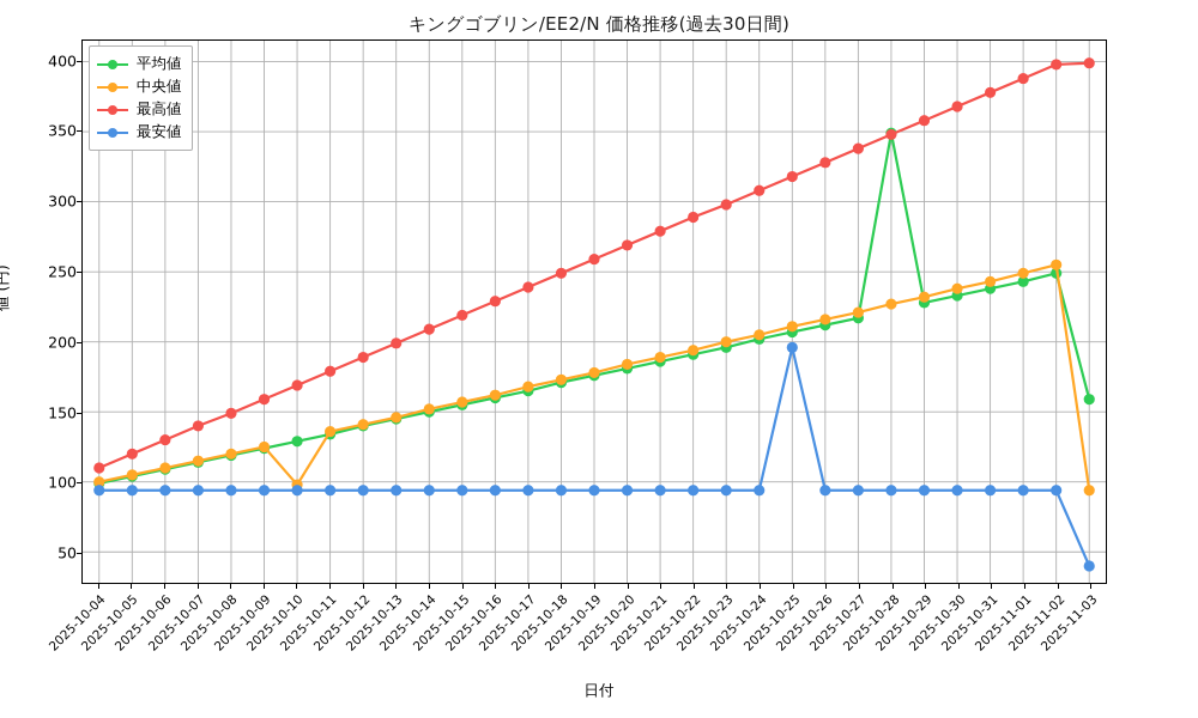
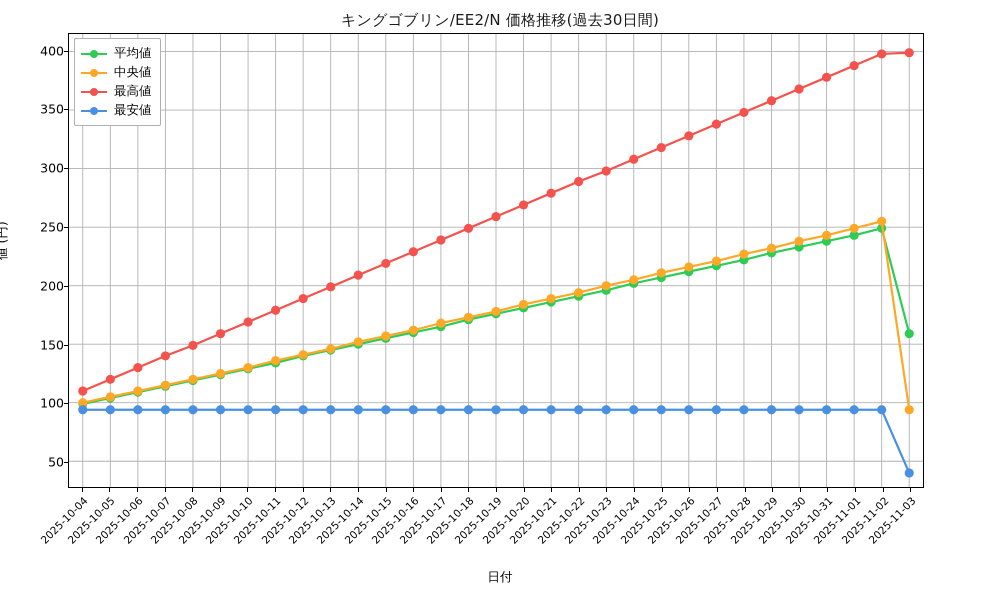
中央値/2025-10-10: 98 -> 130
最安値/2025-10-25: 196 -> 94
平均値/2025-10-28: 349 -> 222
